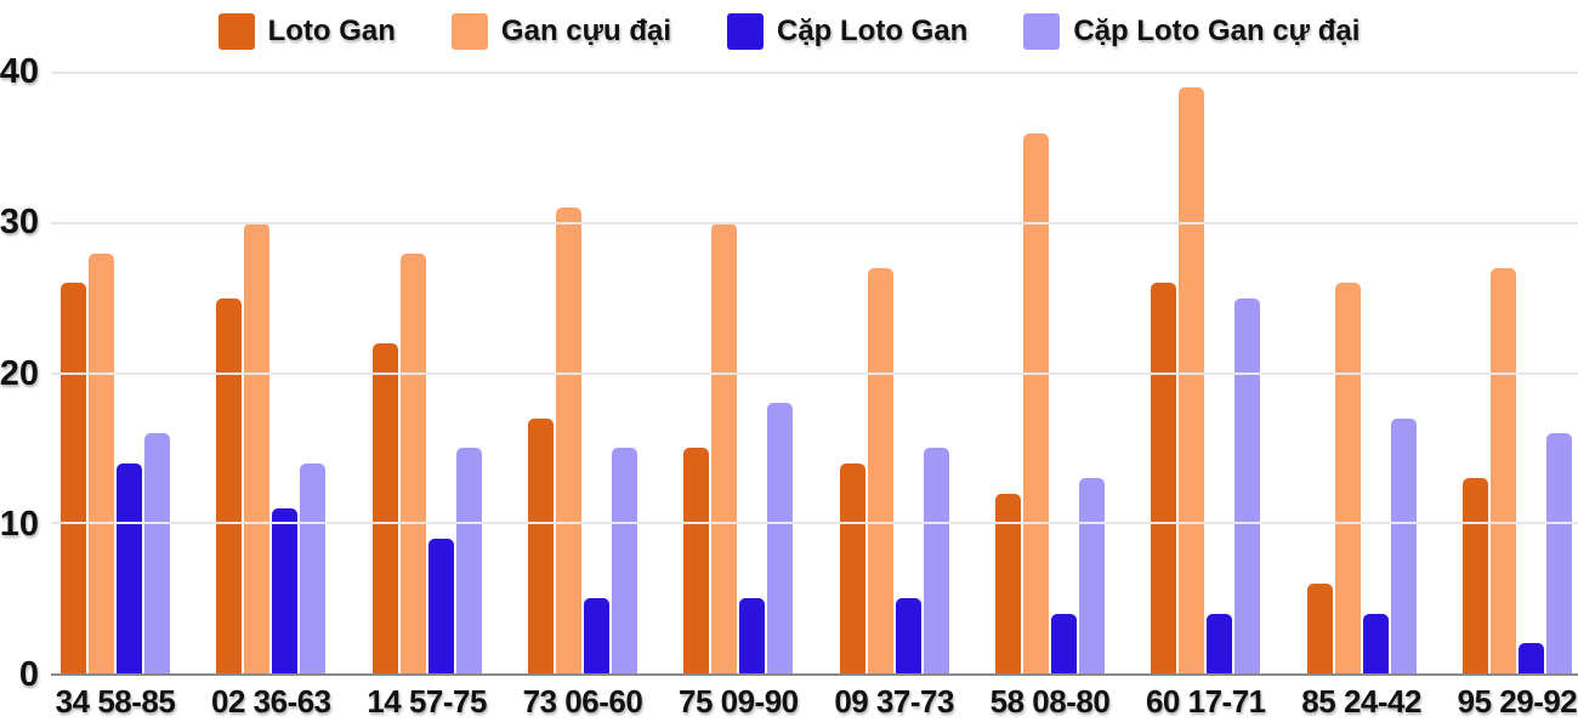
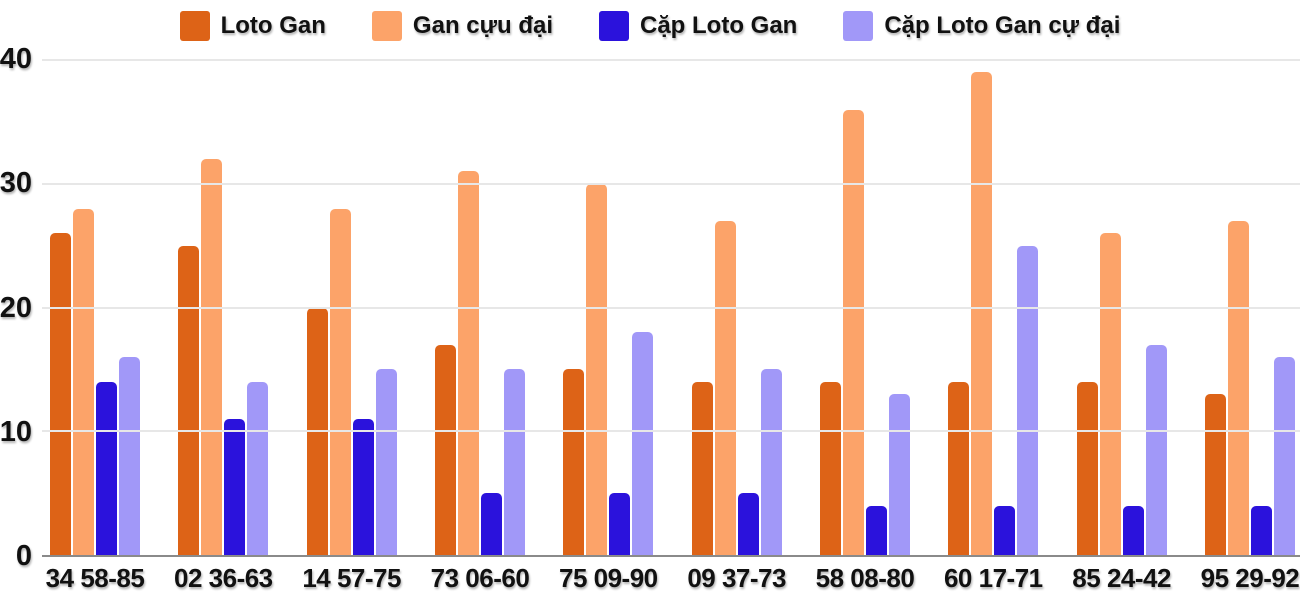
Gan cựu đại/02 36-63: 30 -> 32
Loto Gan/14 57-75: 22 -> 20
Cặp Loto Gan/14 57-75: 9 -> 11
Loto Gan/58 08-80: 12 -> 14
Loto Gan/60 17-71: 26 -> 14
Loto Gan/85 24-42: 6 -> 14
Cặp Loto Gan/95 29-92: 2 -> 4
